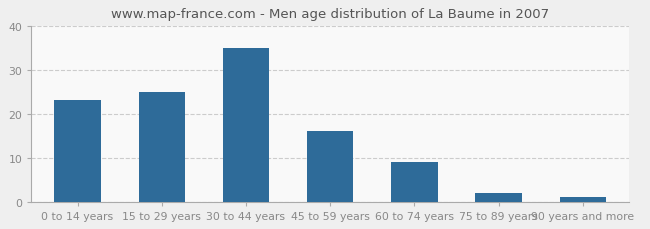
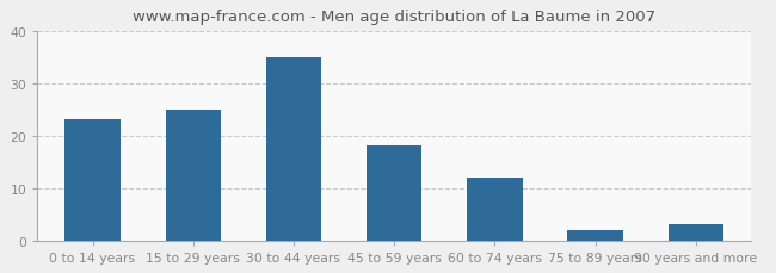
45 to 59 years: 16 -> 18
60 to 74 years: 9 -> 12
90 years and more: 1 -> 3
